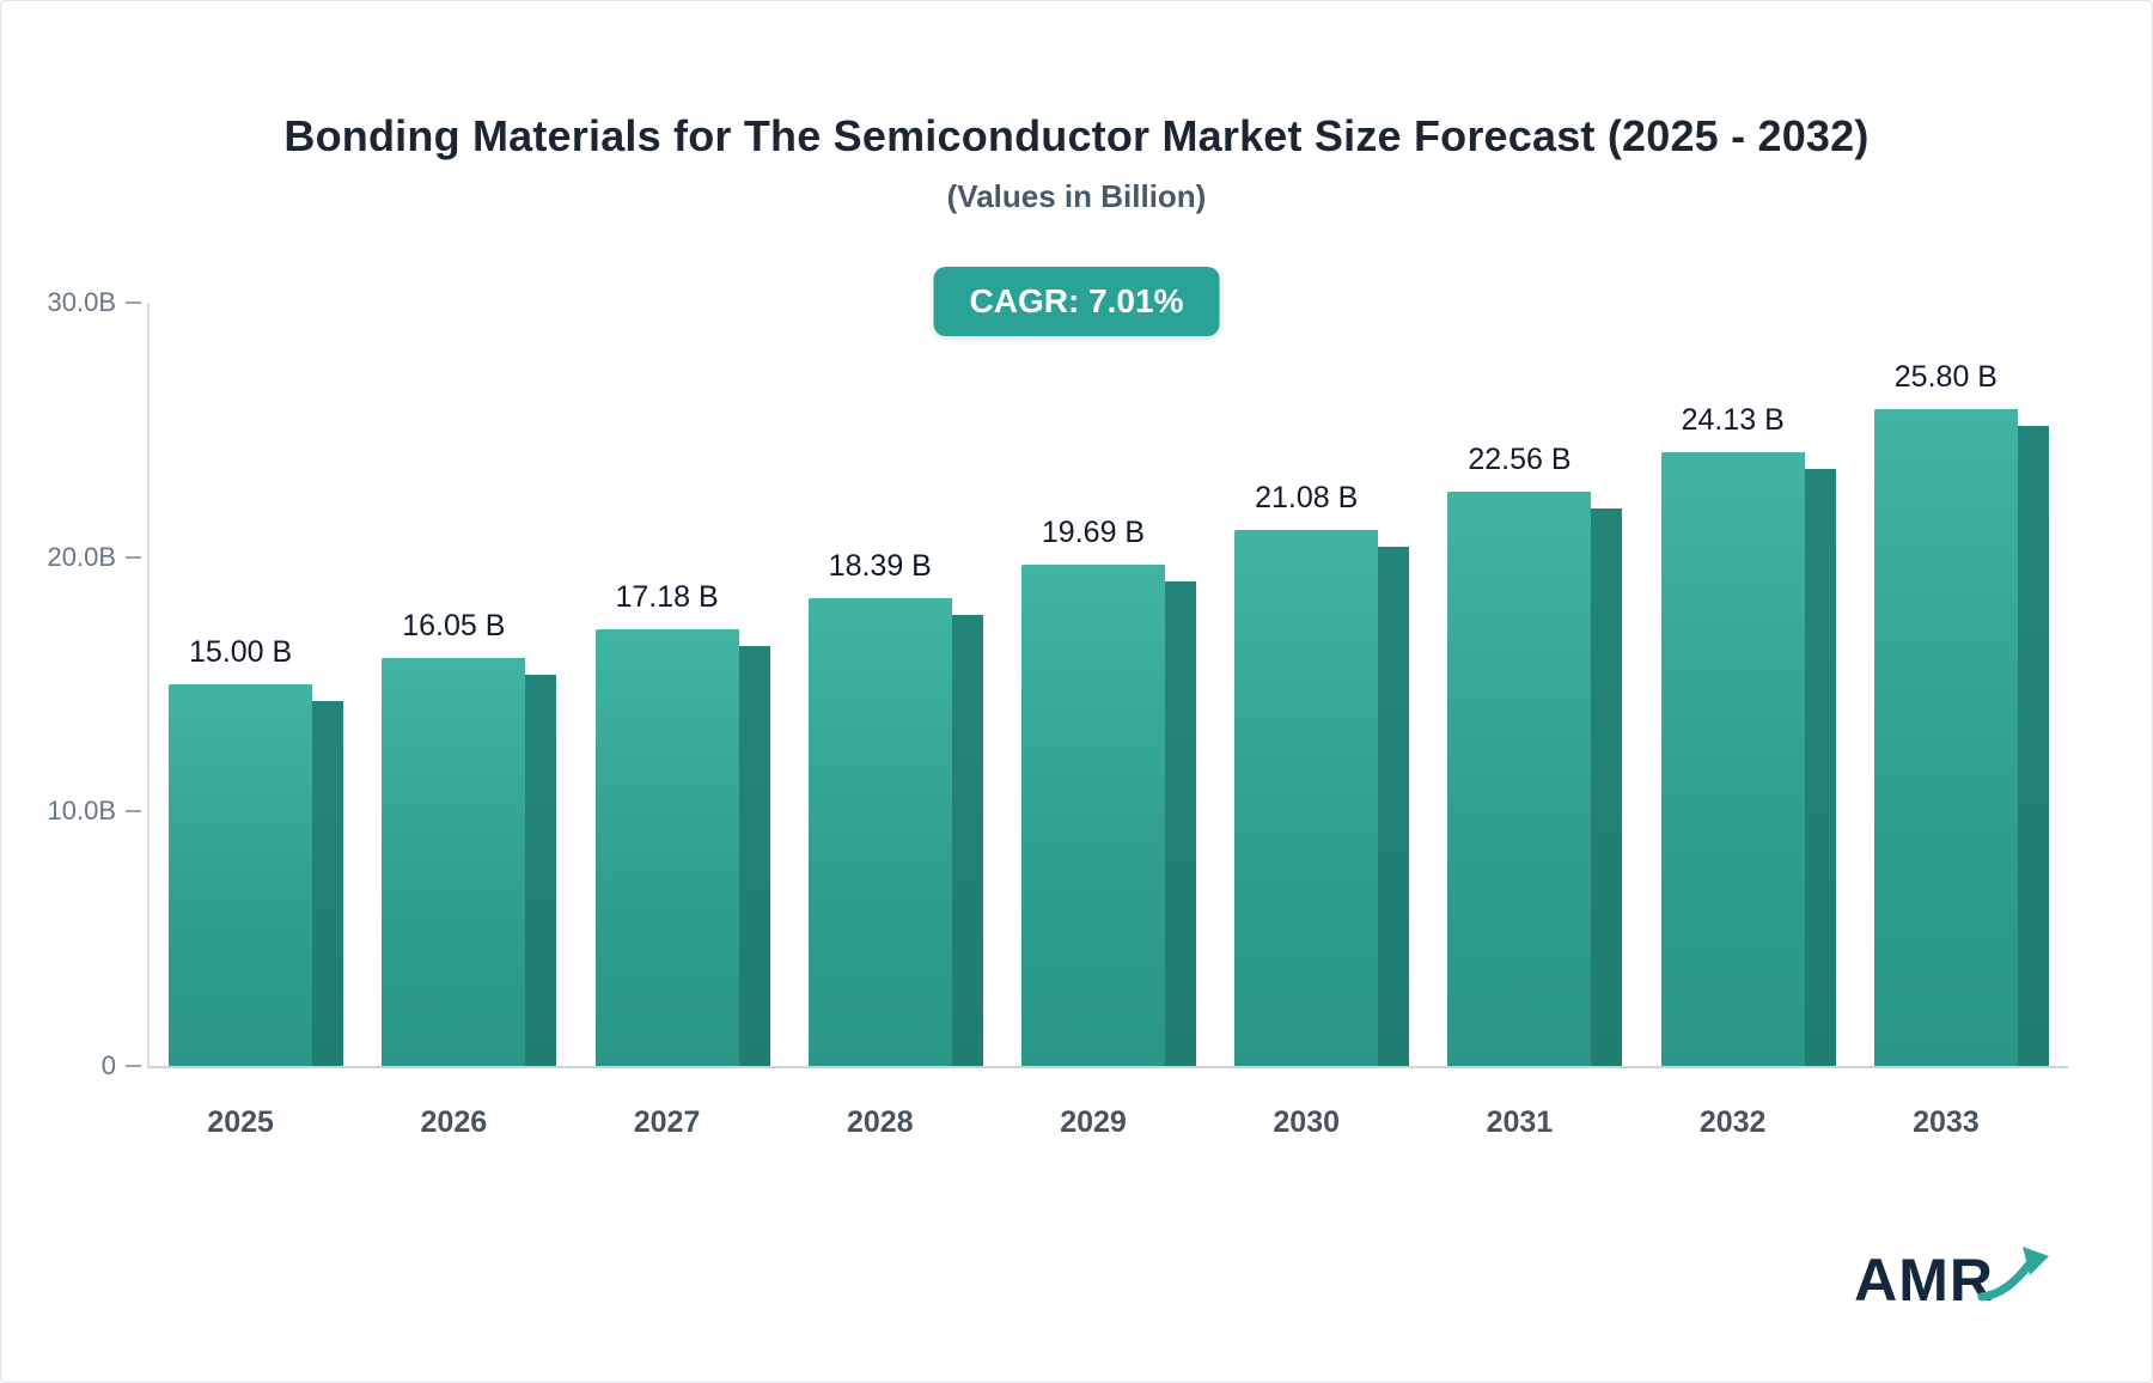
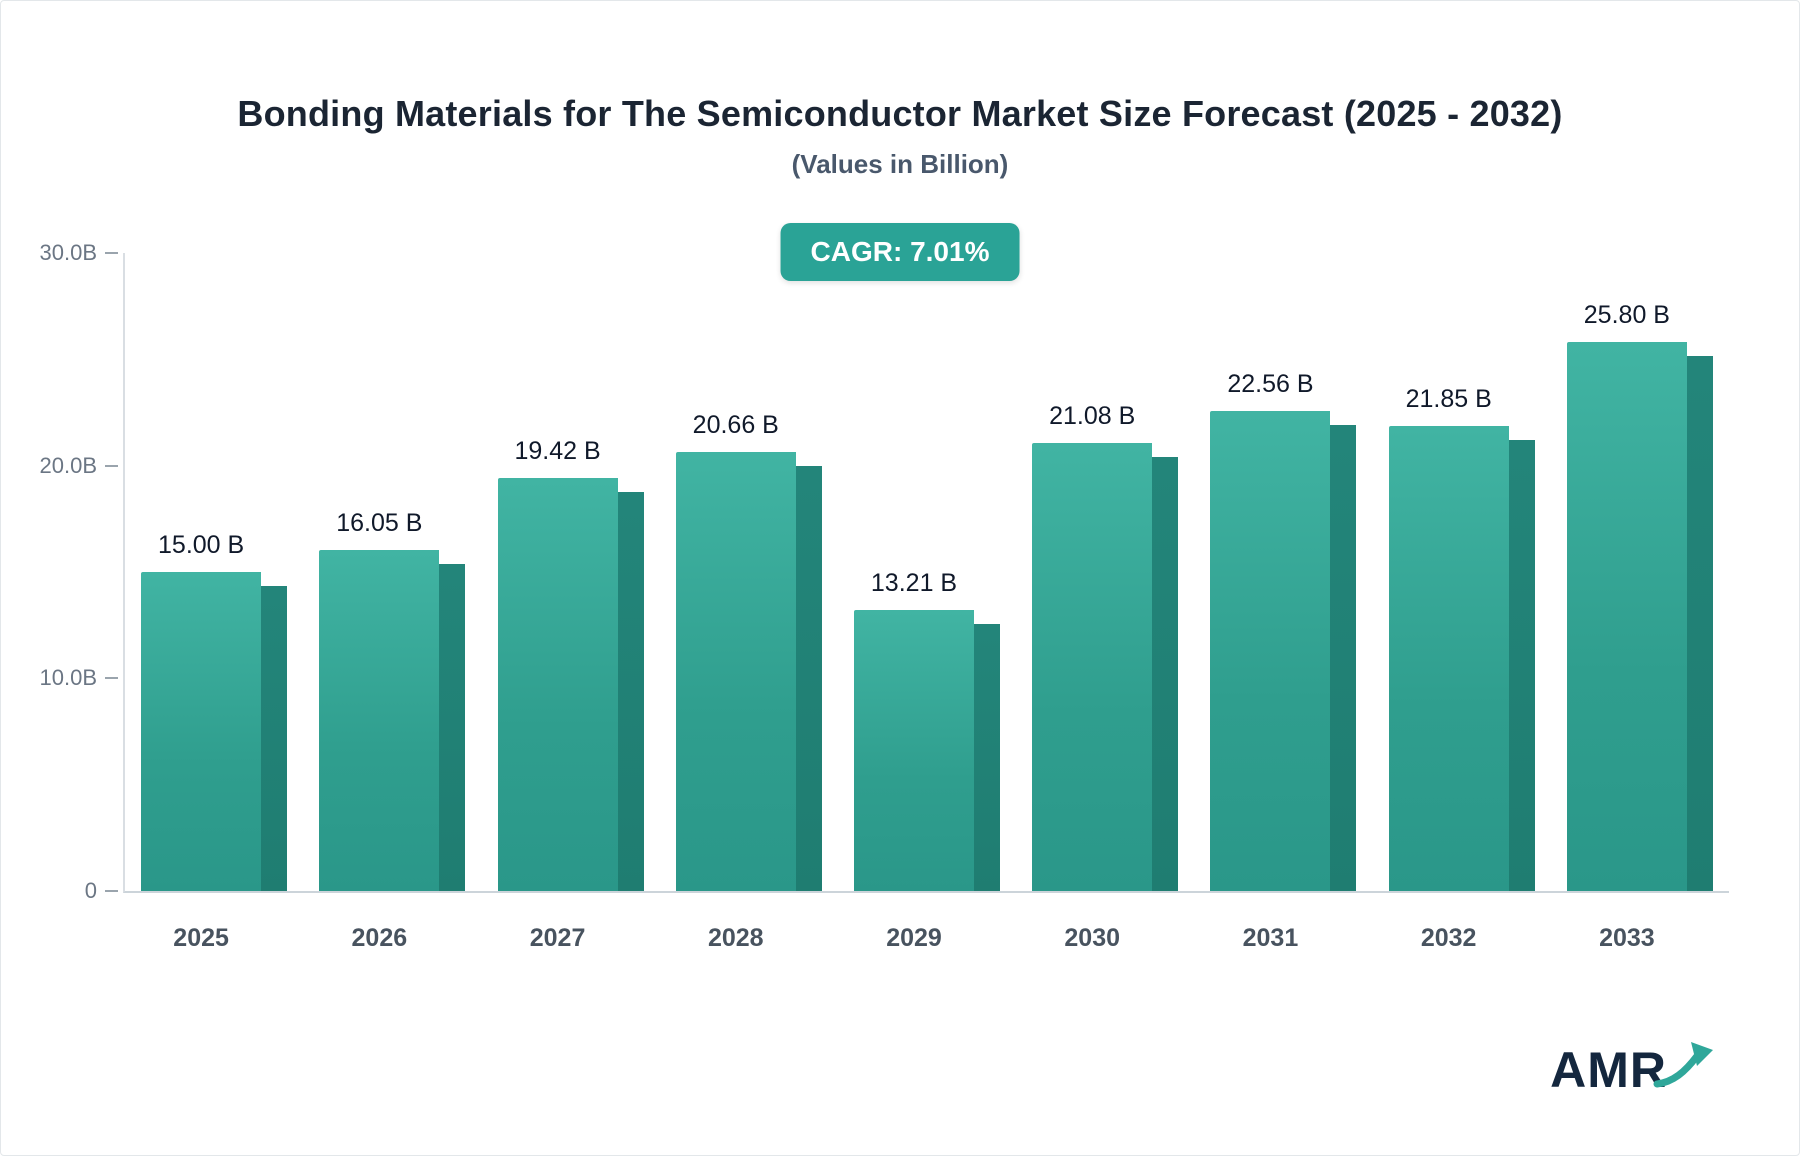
2027: 17.18 -> 19.42
2028: 18.39 -> 20.66
2029: 19.69 -> 13.21
2032: 24.13 -> 21.85
